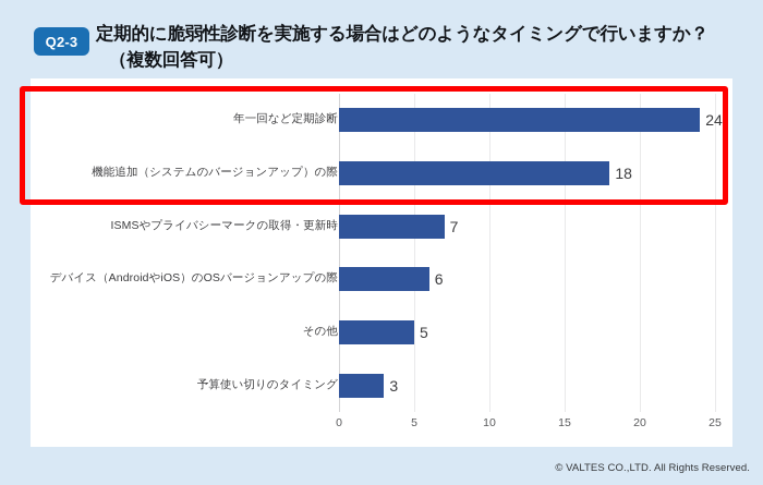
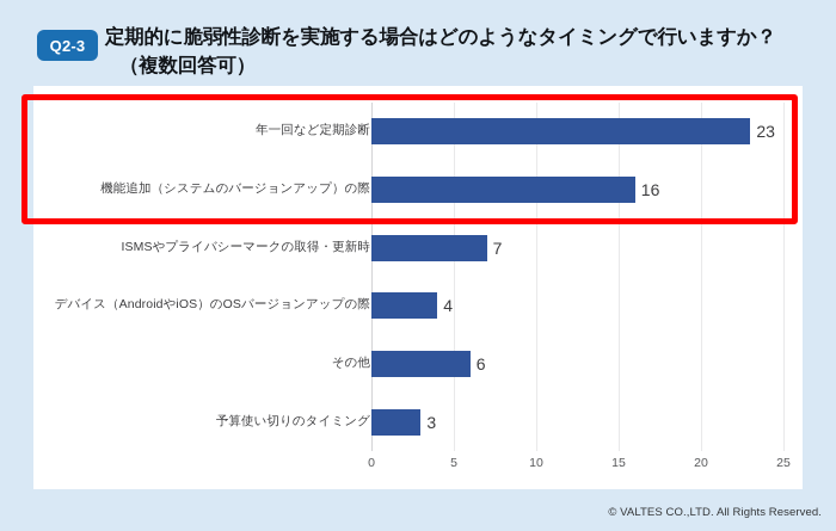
年一回など定期診断: 24 -> 23
機能追加（システムのバージョンアップ）の際: 18 -> 16
デバイス（AndroidやiOS）のOSバージョンアップの際: 6 -> 4
その他: 5 -> 6
